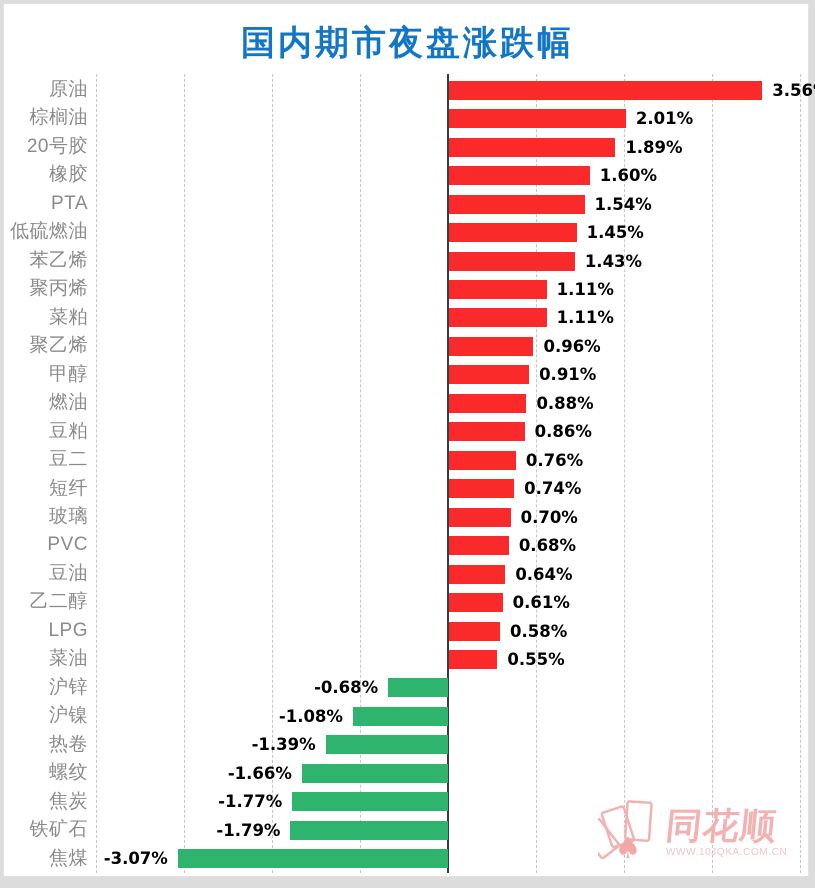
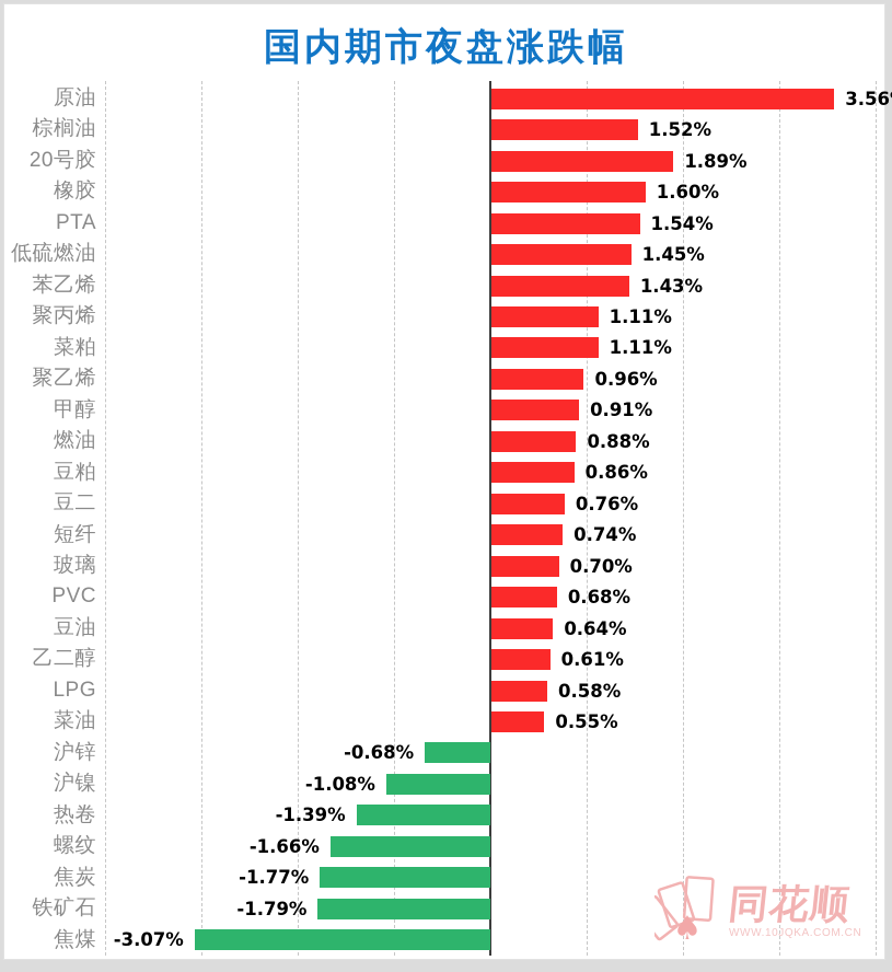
棕榈油: 2.01% -> 1.52%
